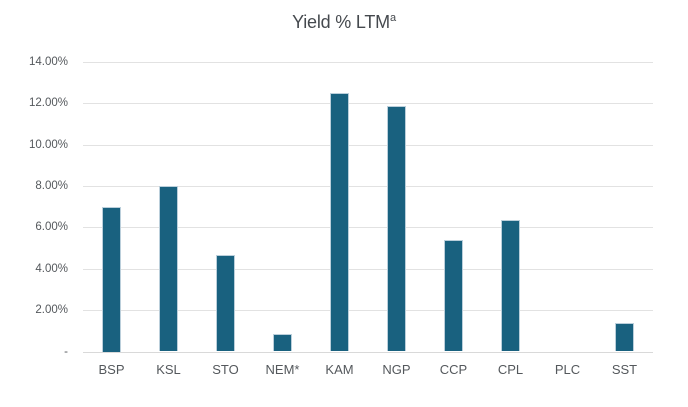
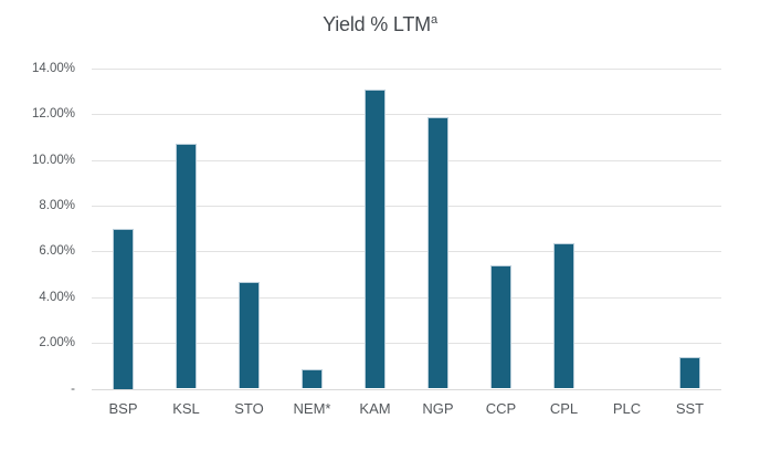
KSL: 8.0% -> 10.7%
KAM: 12.5% -> 13.1%
